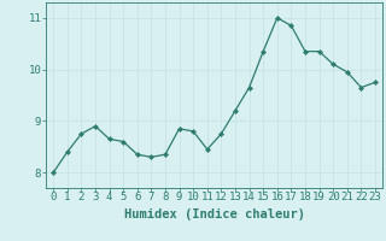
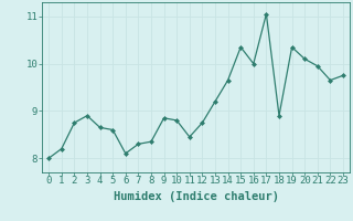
1: 8.40 -> 8.20
6: 8.35 -> 8.10
16: 11.00 -> 10.00
17: 10.85 -> 11.05
18: 10.35 -> 8.90
